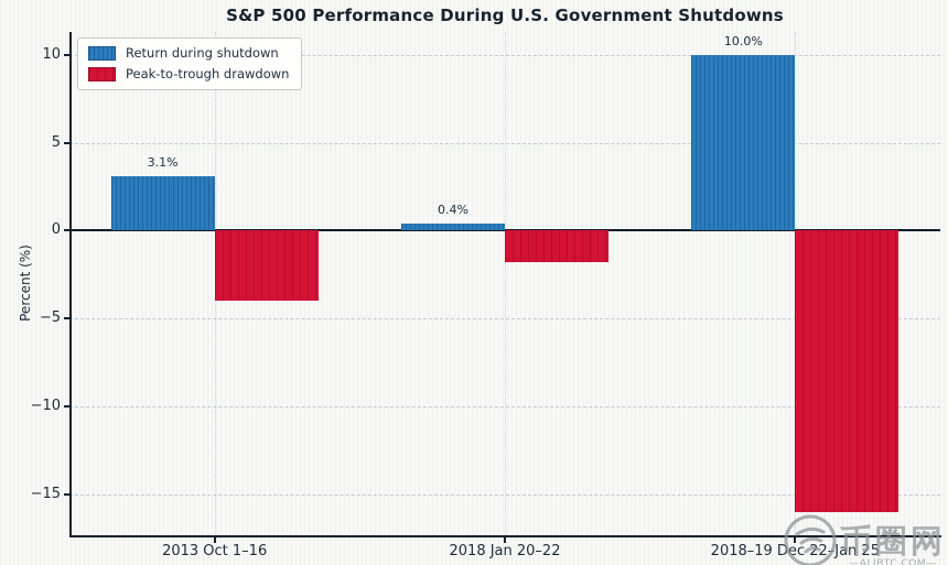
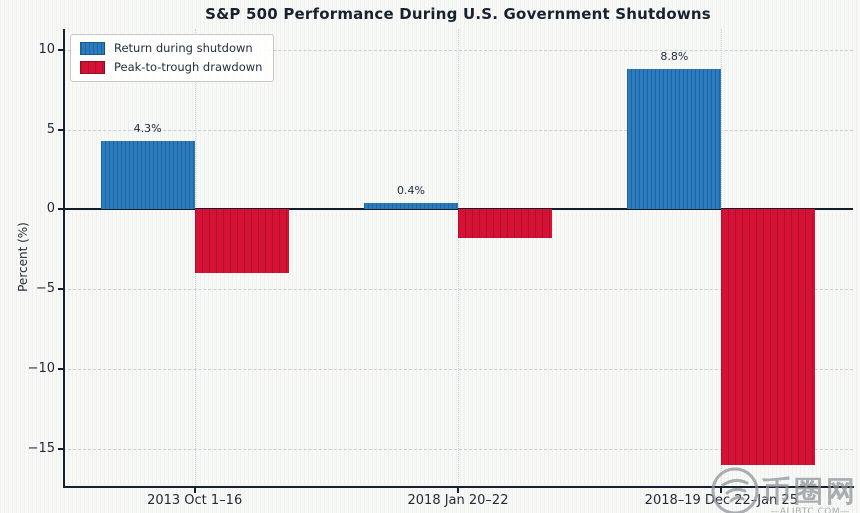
Return during shutdown/2013 Oct 1–16: 3.1% -> 4.3%
Return during shutdown/2018–19 Dec 22–Jan 25: 10.0% -> 8.8%
